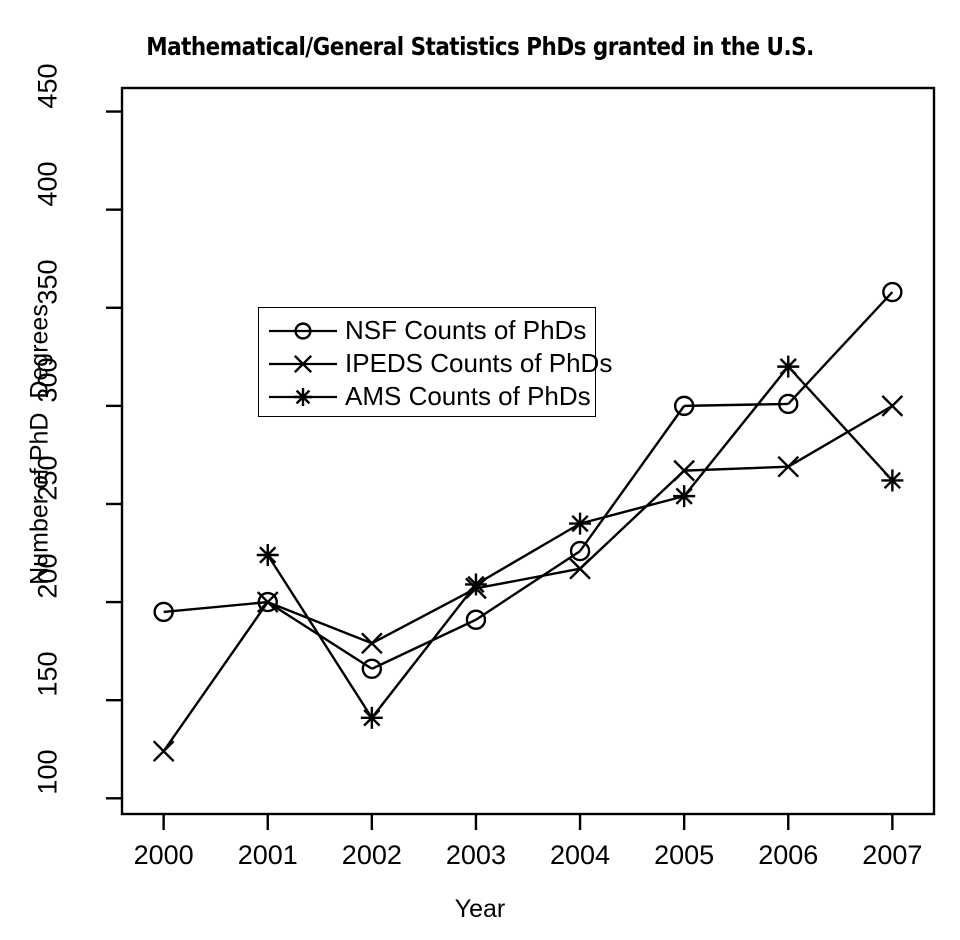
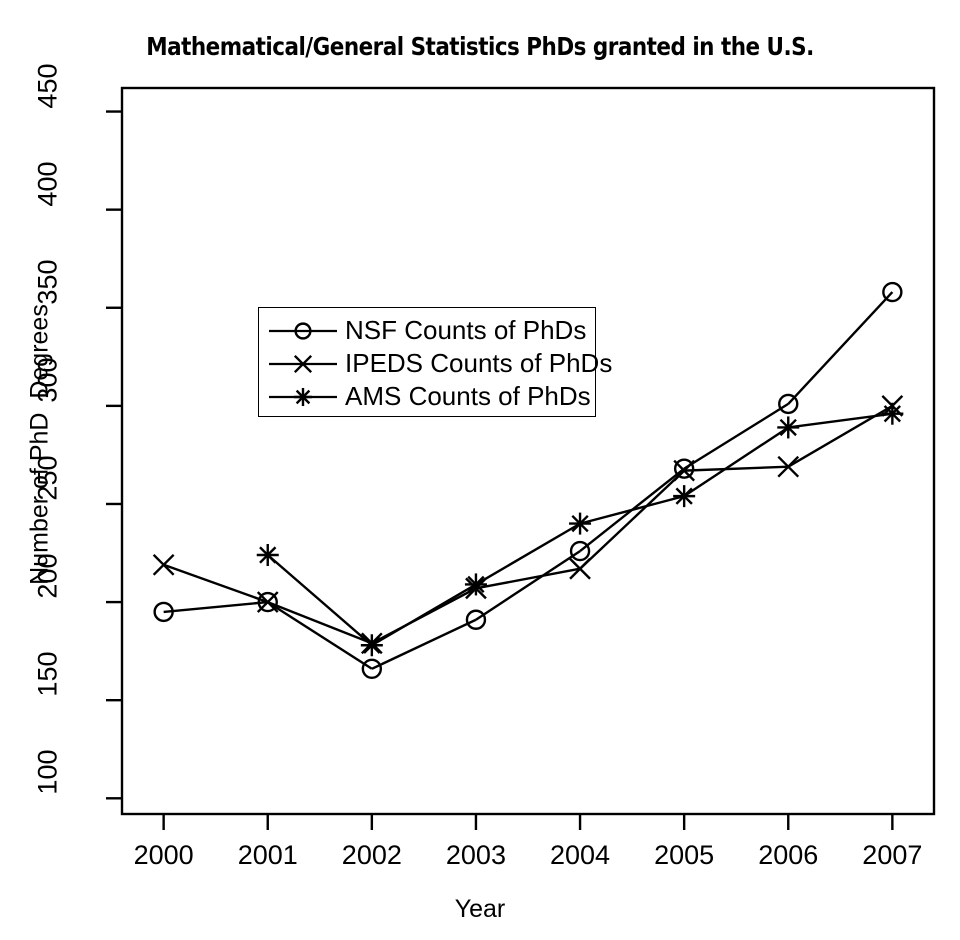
IPEDS Counts of PhDs/2000: 124 -> 219
AMS Counts of PhDs/2002: 141 -> 178
NSF Counts of PhDs/2005: 300 -> 268
AMS Counts of PhDs/2006: 320 -> 289
AMS Counts of PhDs/2007: 262 -> 296
